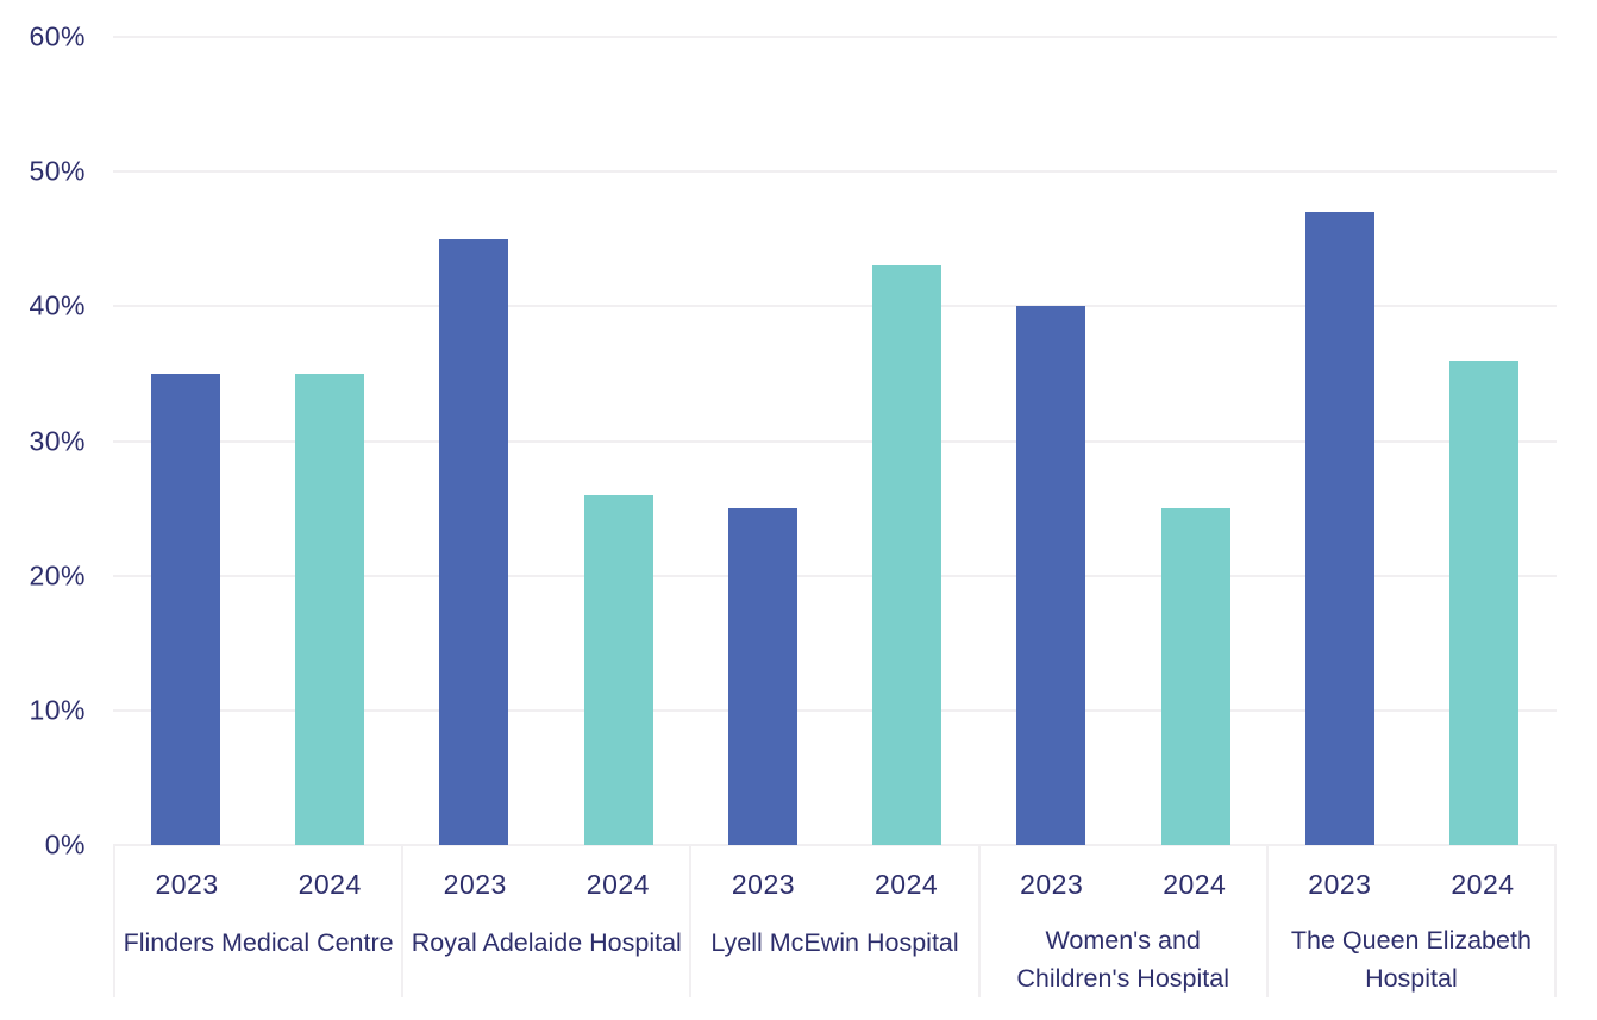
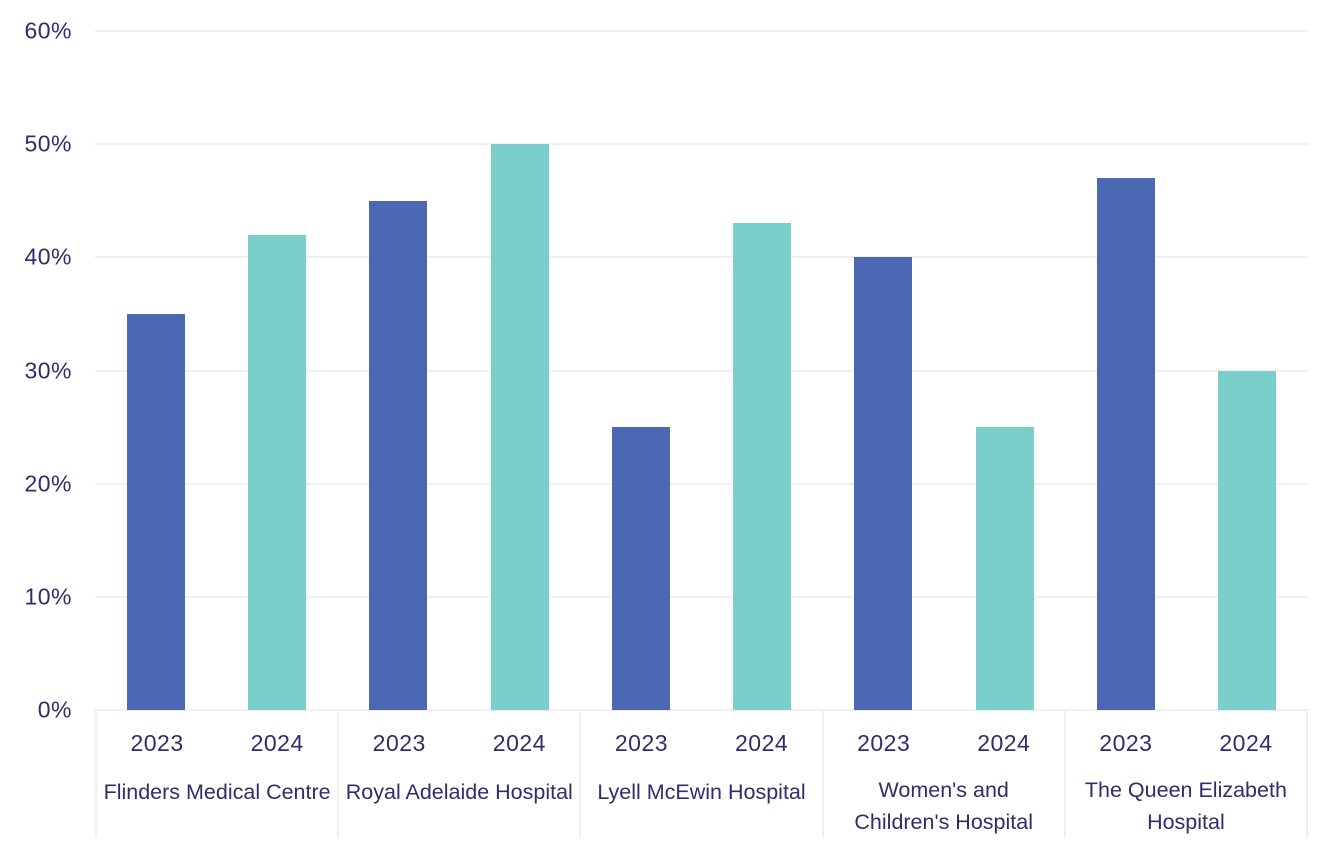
2024/Flinders Medical Centre: 35% -> 42%
2024/Royal Adelaide Hospital: 26% -> 50%
2024/The Queen Elizabeth Hospital: 36% -> 30%
